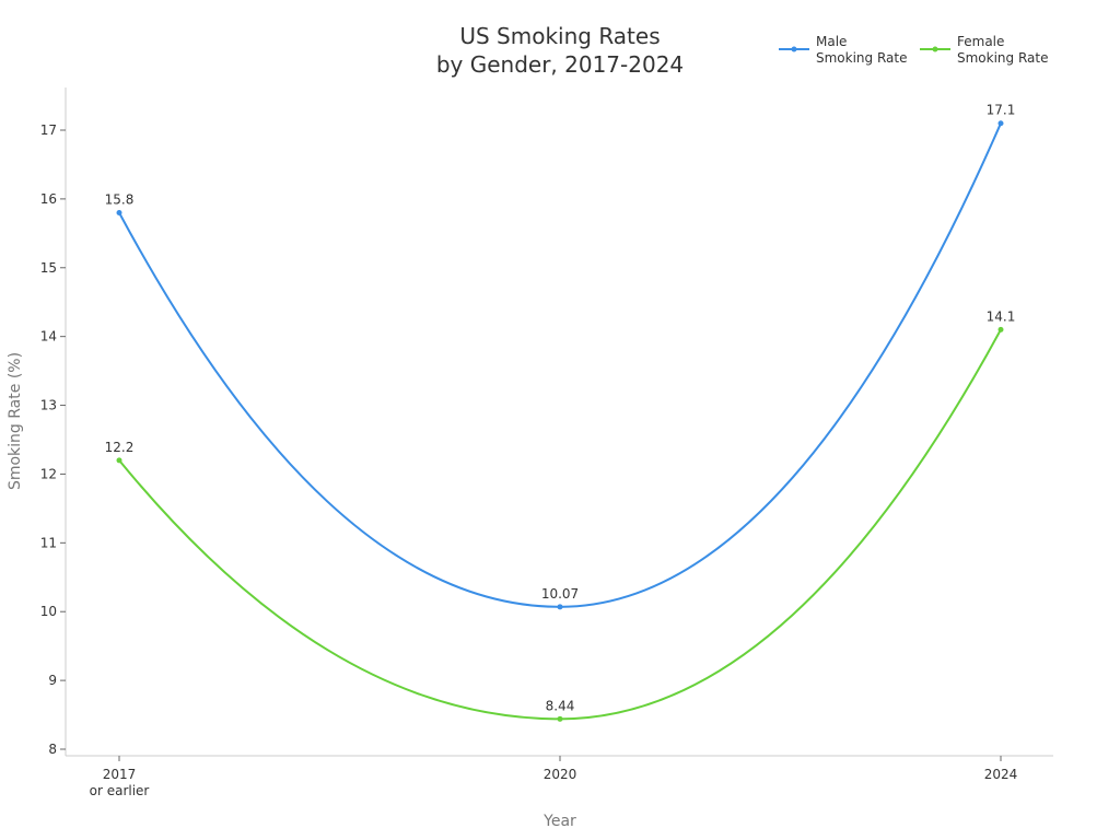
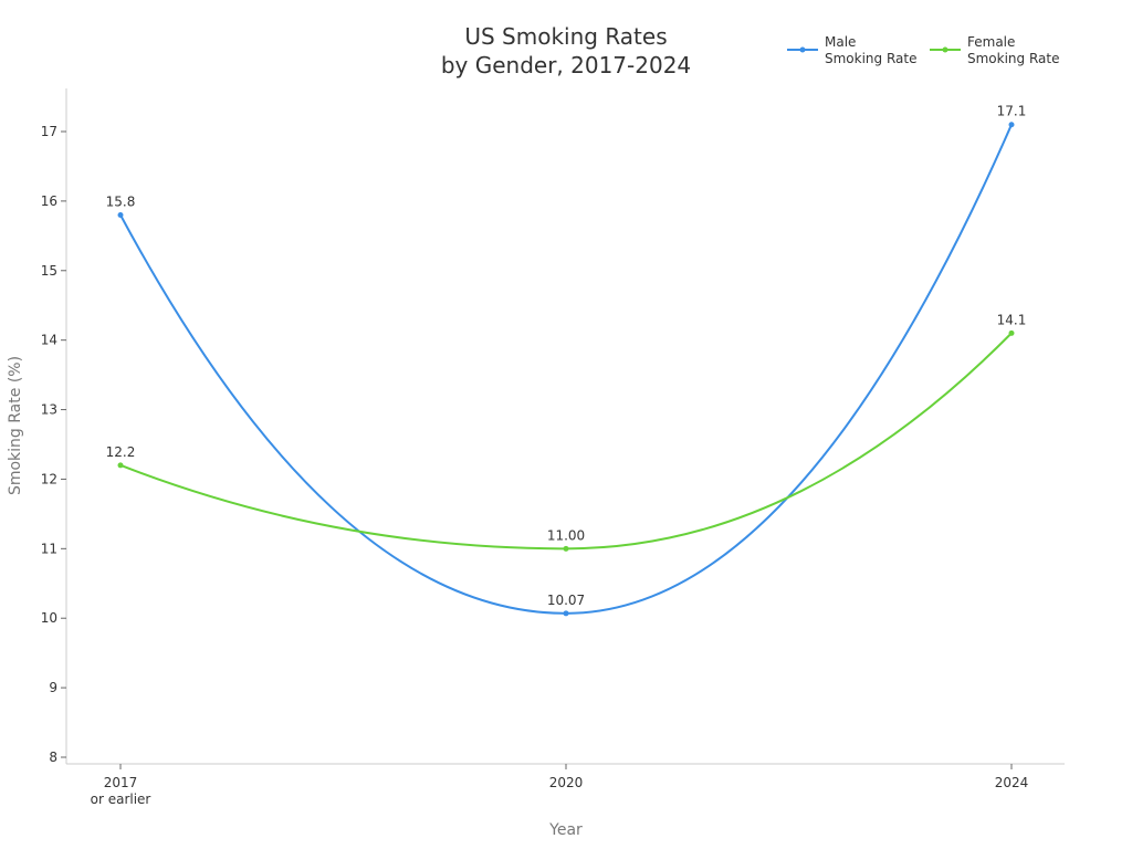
Female Smoking Rate/2020: 8.44 -> 11.00
